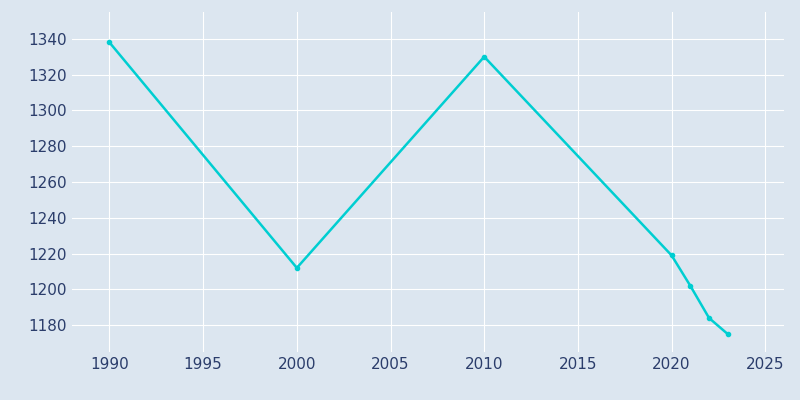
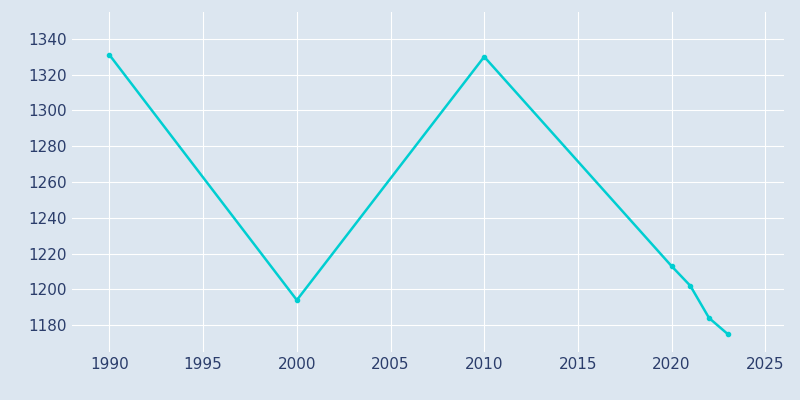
1990: 1338 -> 1331
2000: 1212 -> 1194
2020: 1219 -> 1213
